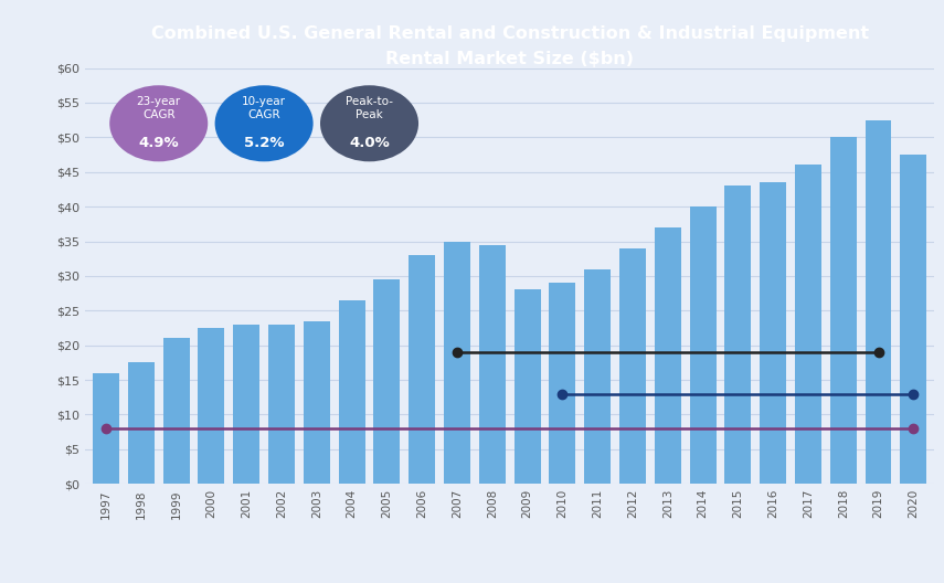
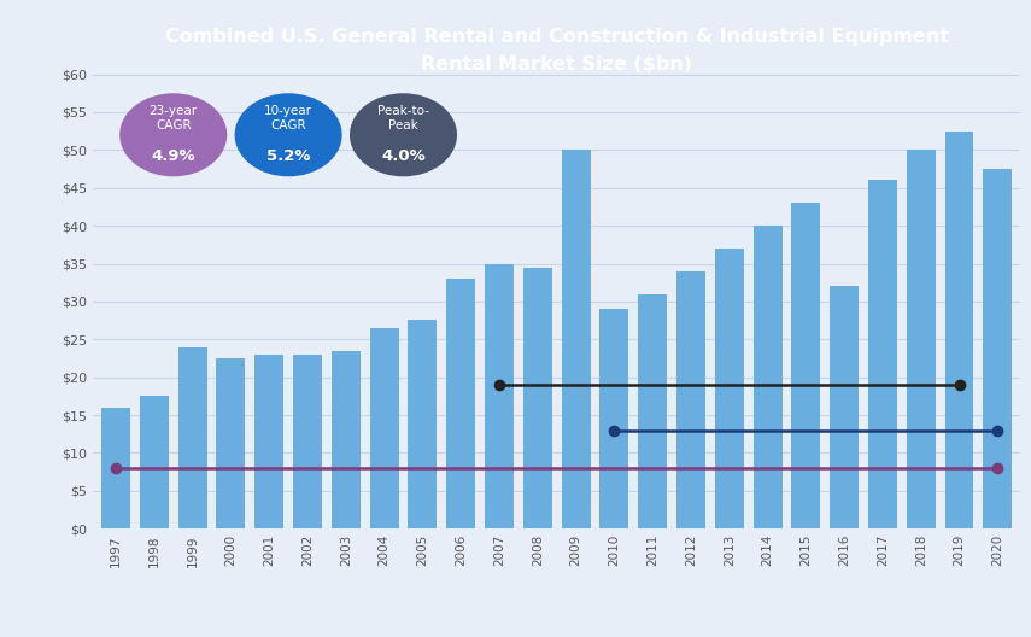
1999: $21.0 -> $24.0
2005: $29.5 -> $27.6
2009: $28.0 -> $50.0
2016: $43.5 -> $32.0
